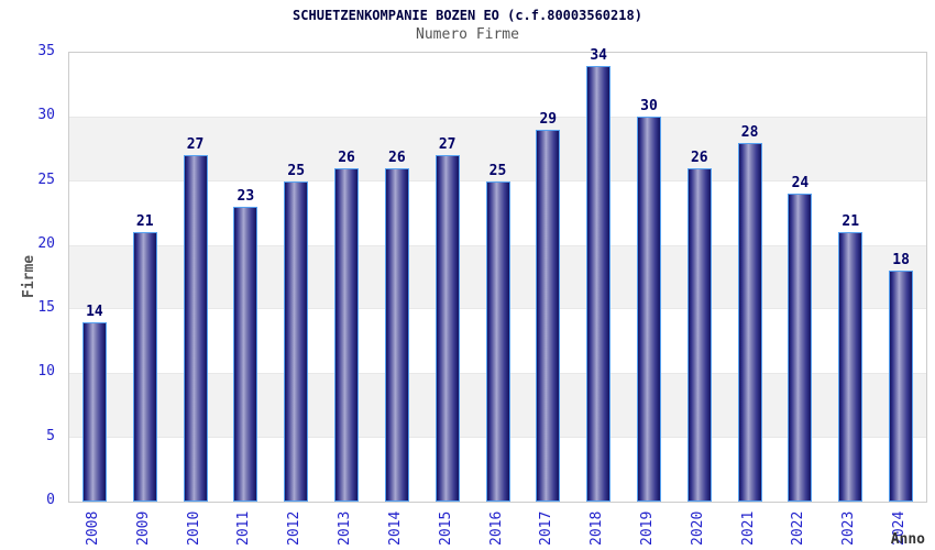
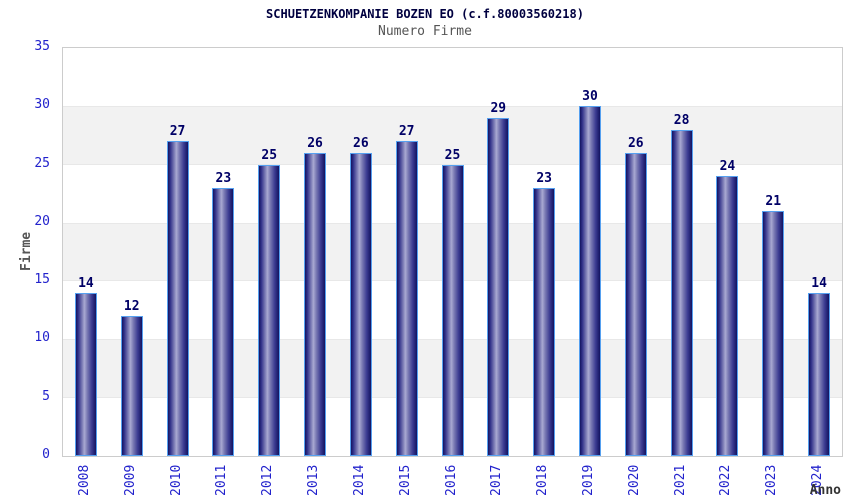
2009: 21 -> 12
2018: 34 -> 23
2024: 18 -> 14
